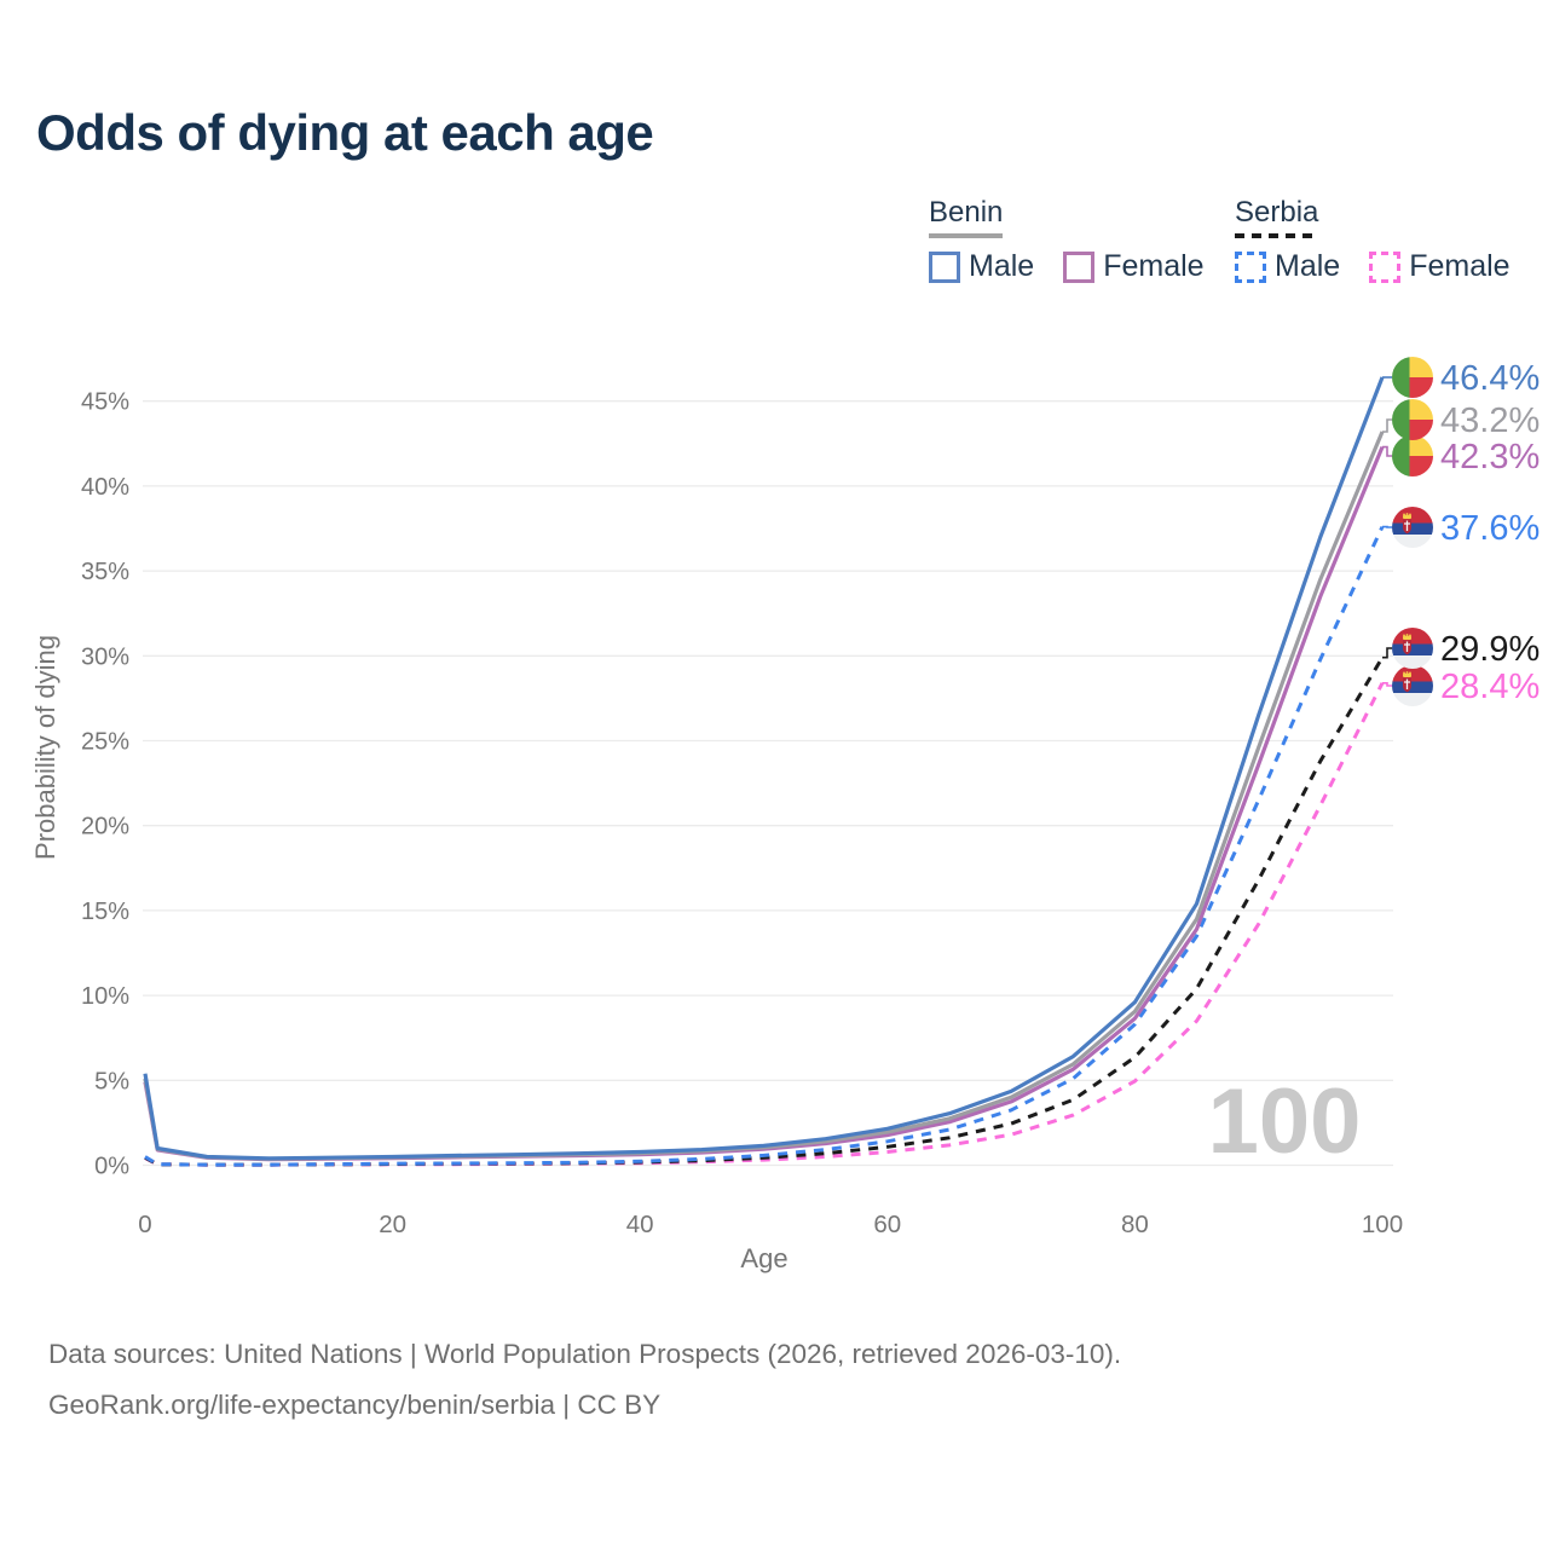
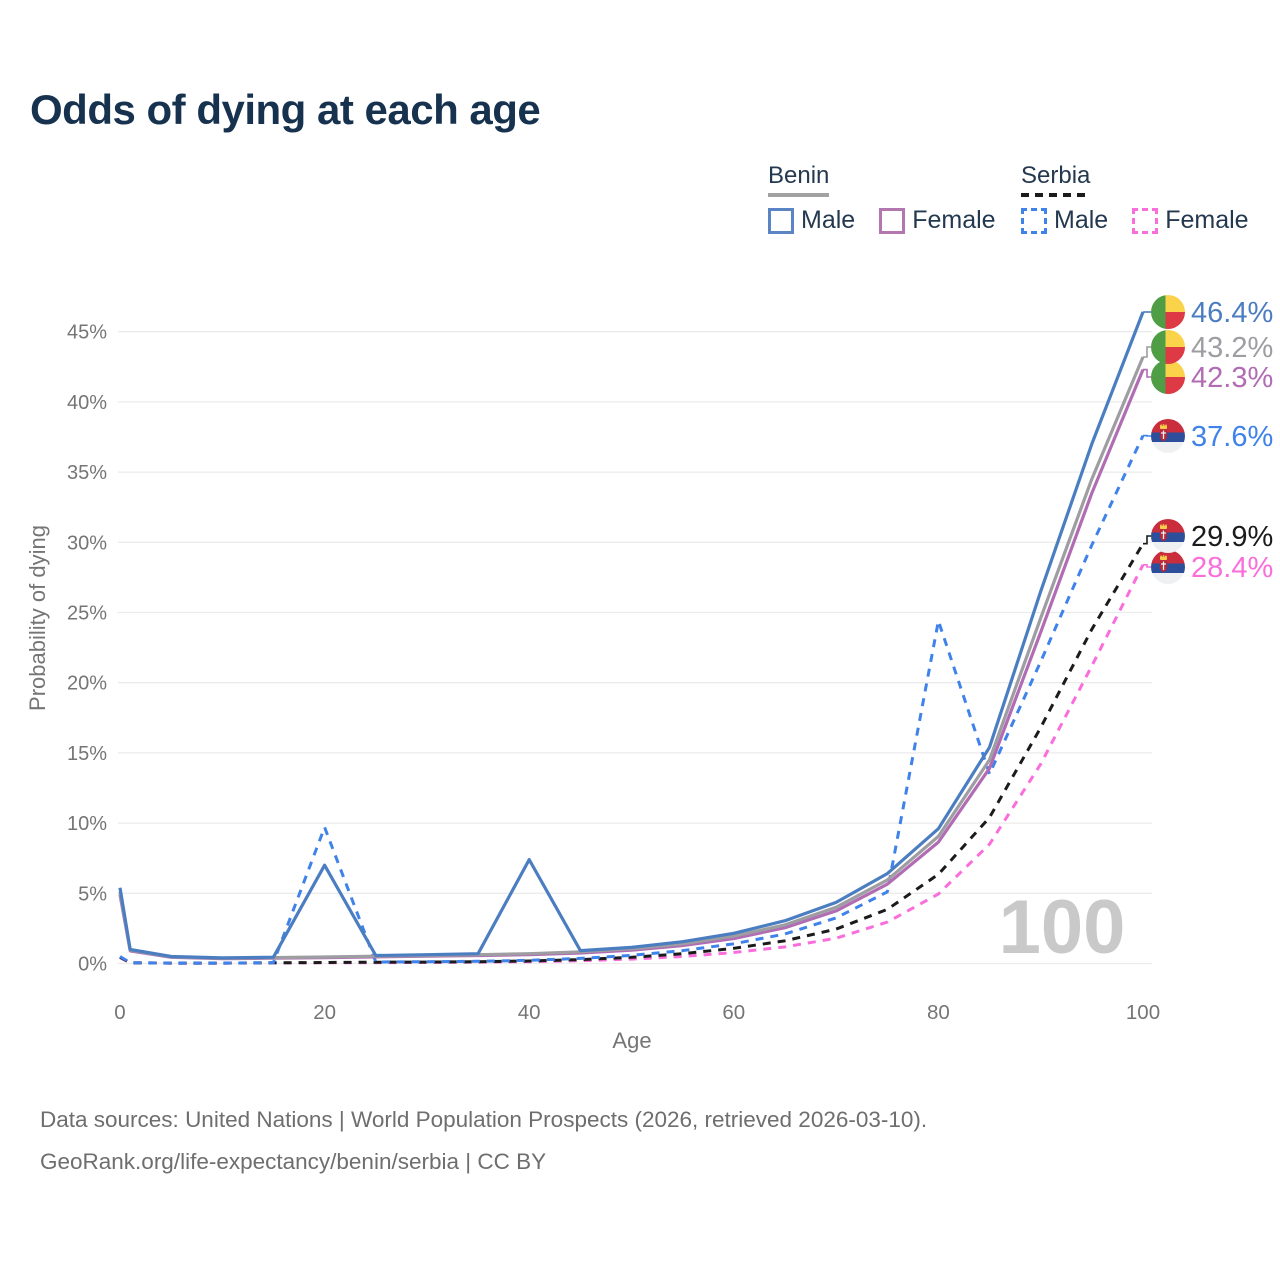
Serbia Male/20: 0.1% -> 9.7%
Benin Male/20: 0.5% -> 7.0%
Benin Male/40: 0.8% -> 7.4%
Serbia Male/80: 8.3% -> 24.4%
